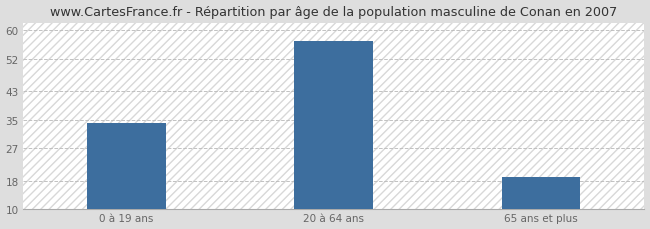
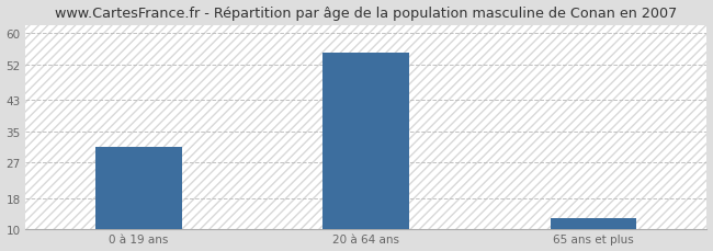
0 à 19 ans: 34 -> 31
20 à 64 ans: 57 -> 55
65 ans et plus: 19 -> 13
